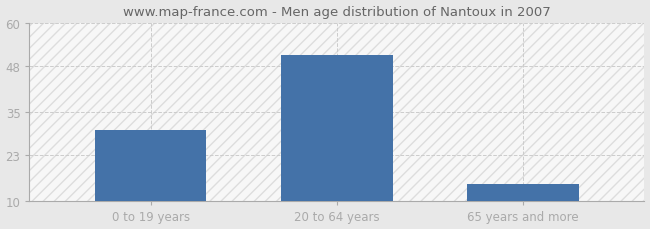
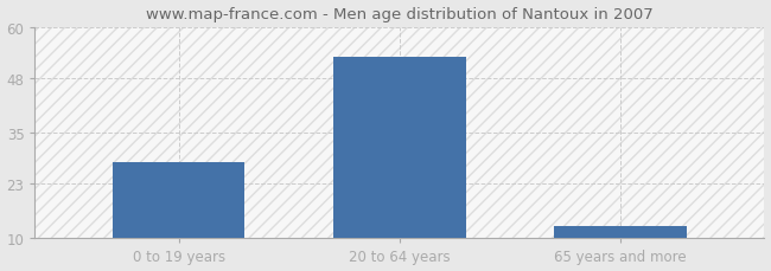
0 to 19 years: 30 -> 28
20 to 64 years: 51 -> 53
65 years and more: 15 -> 13
